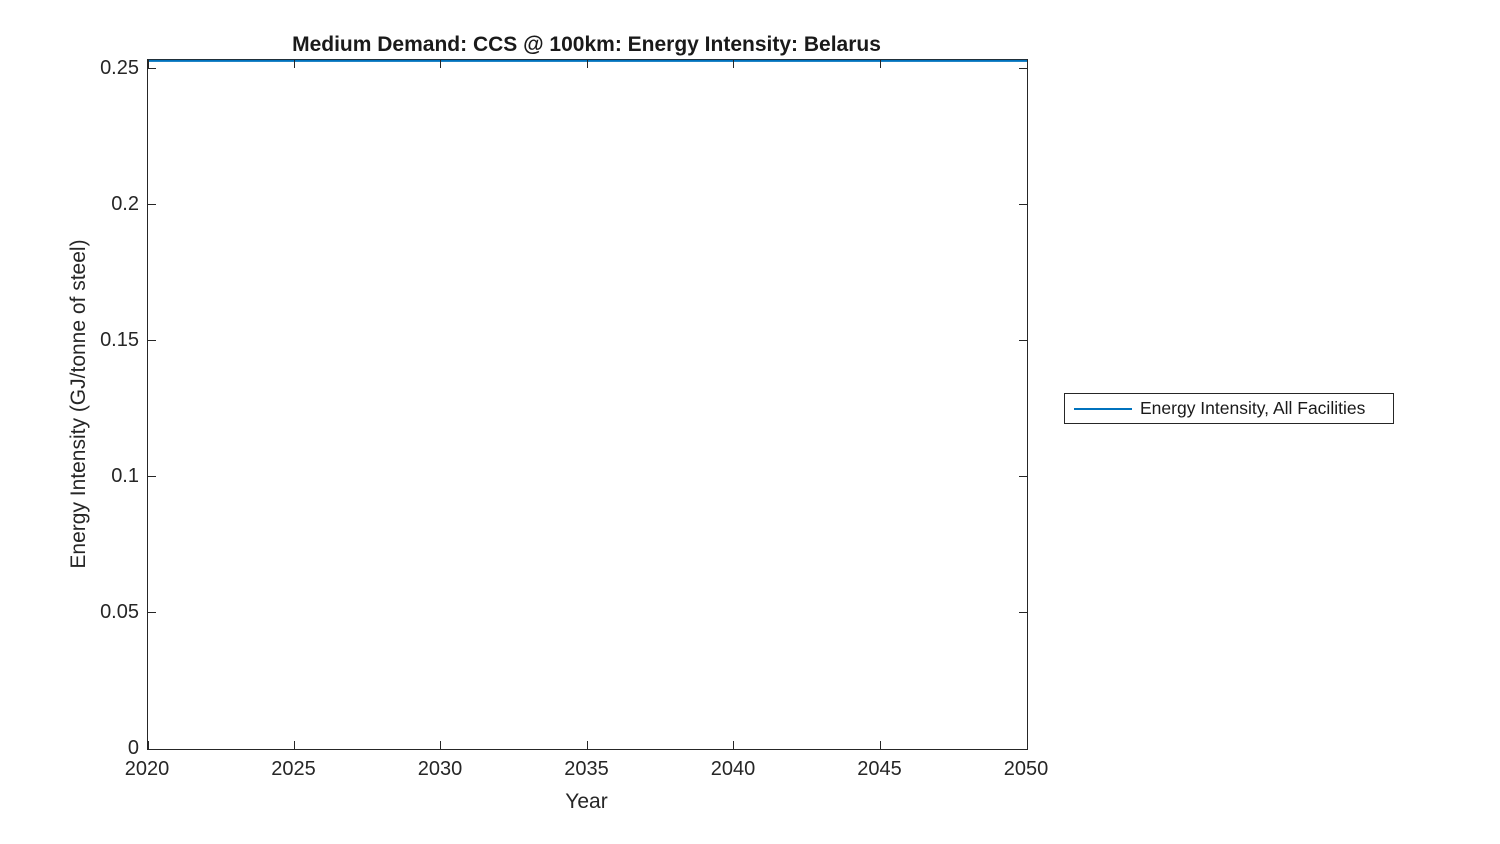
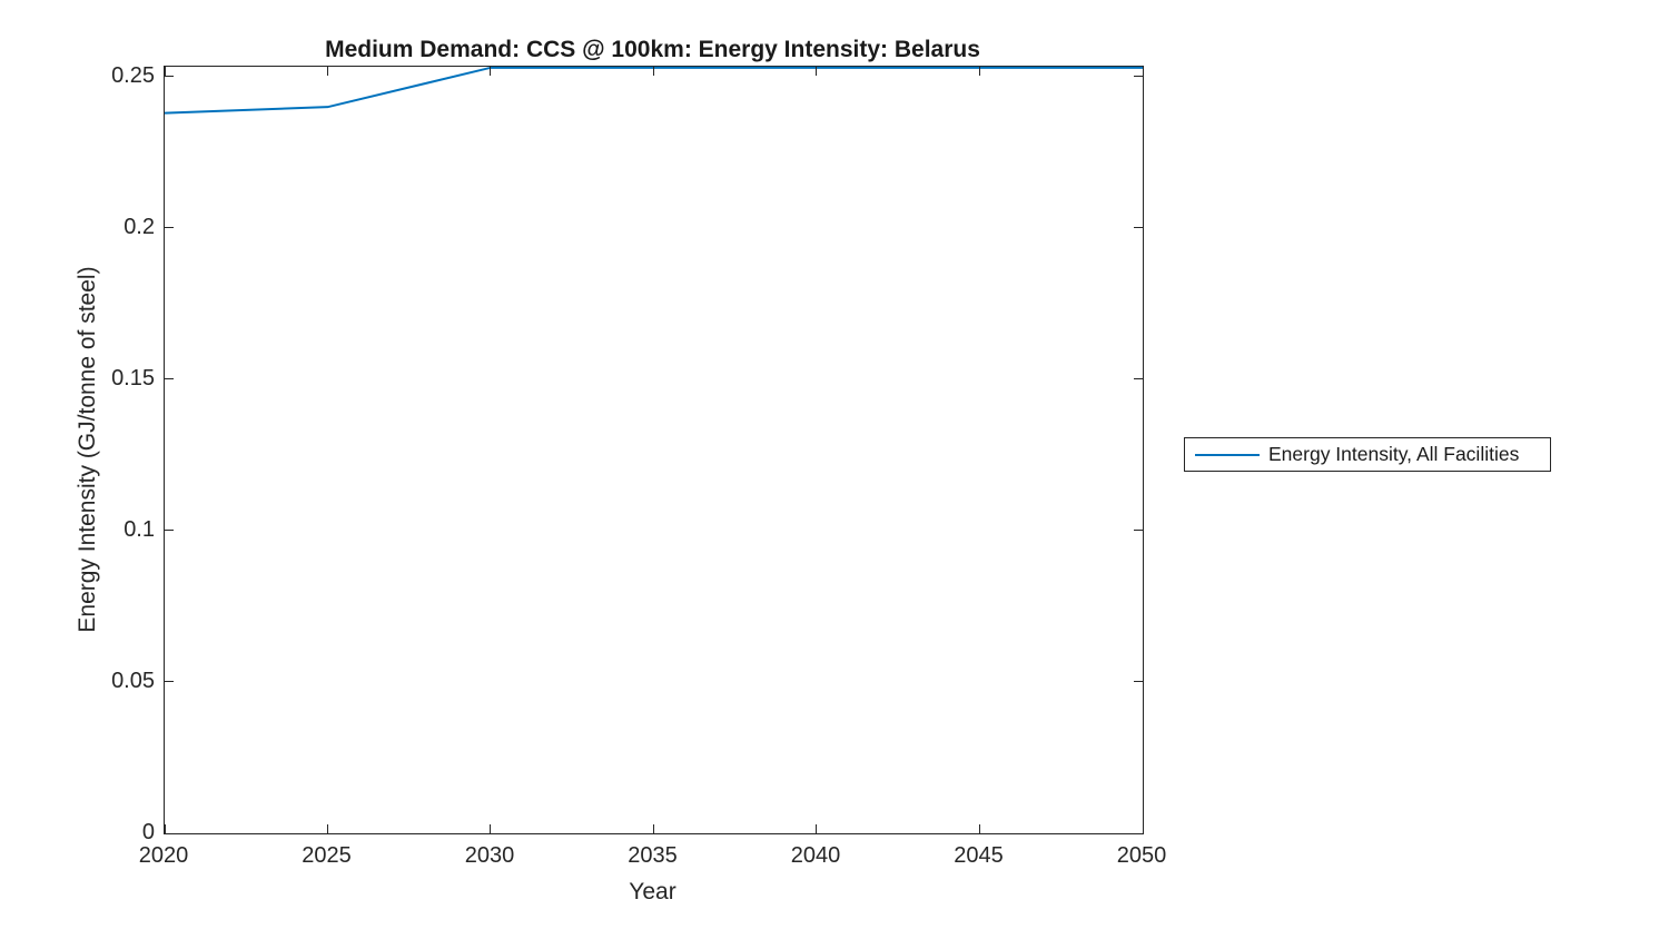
2020: 0.253 -> 0.238
2025: 0.253 -> 0.240
